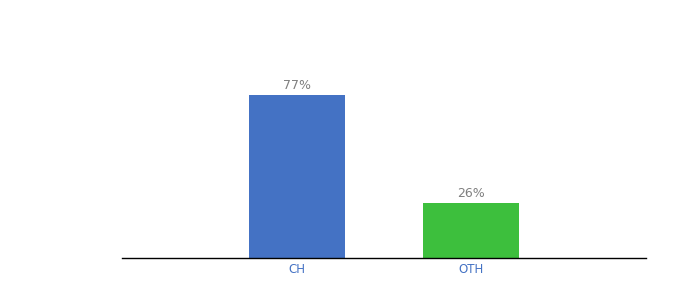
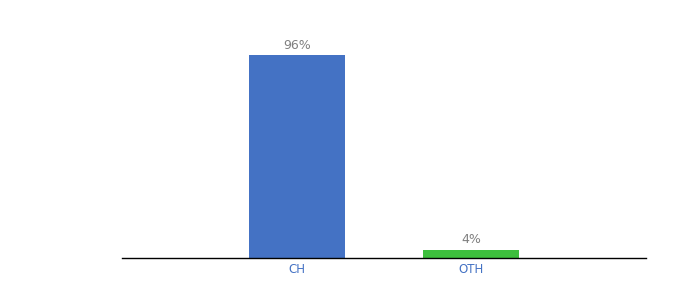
CH: 77% -> 96%
OTH: 26% -> 4%
